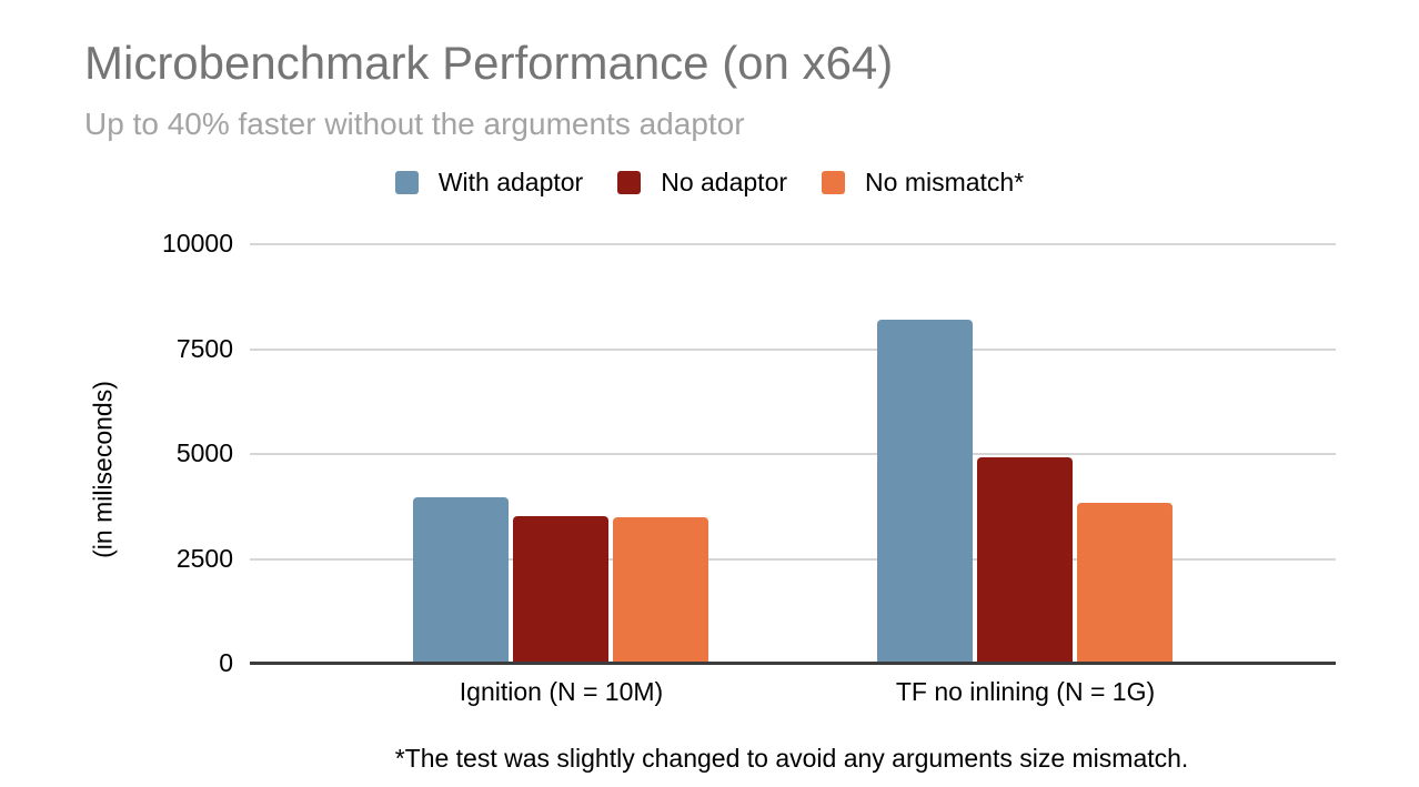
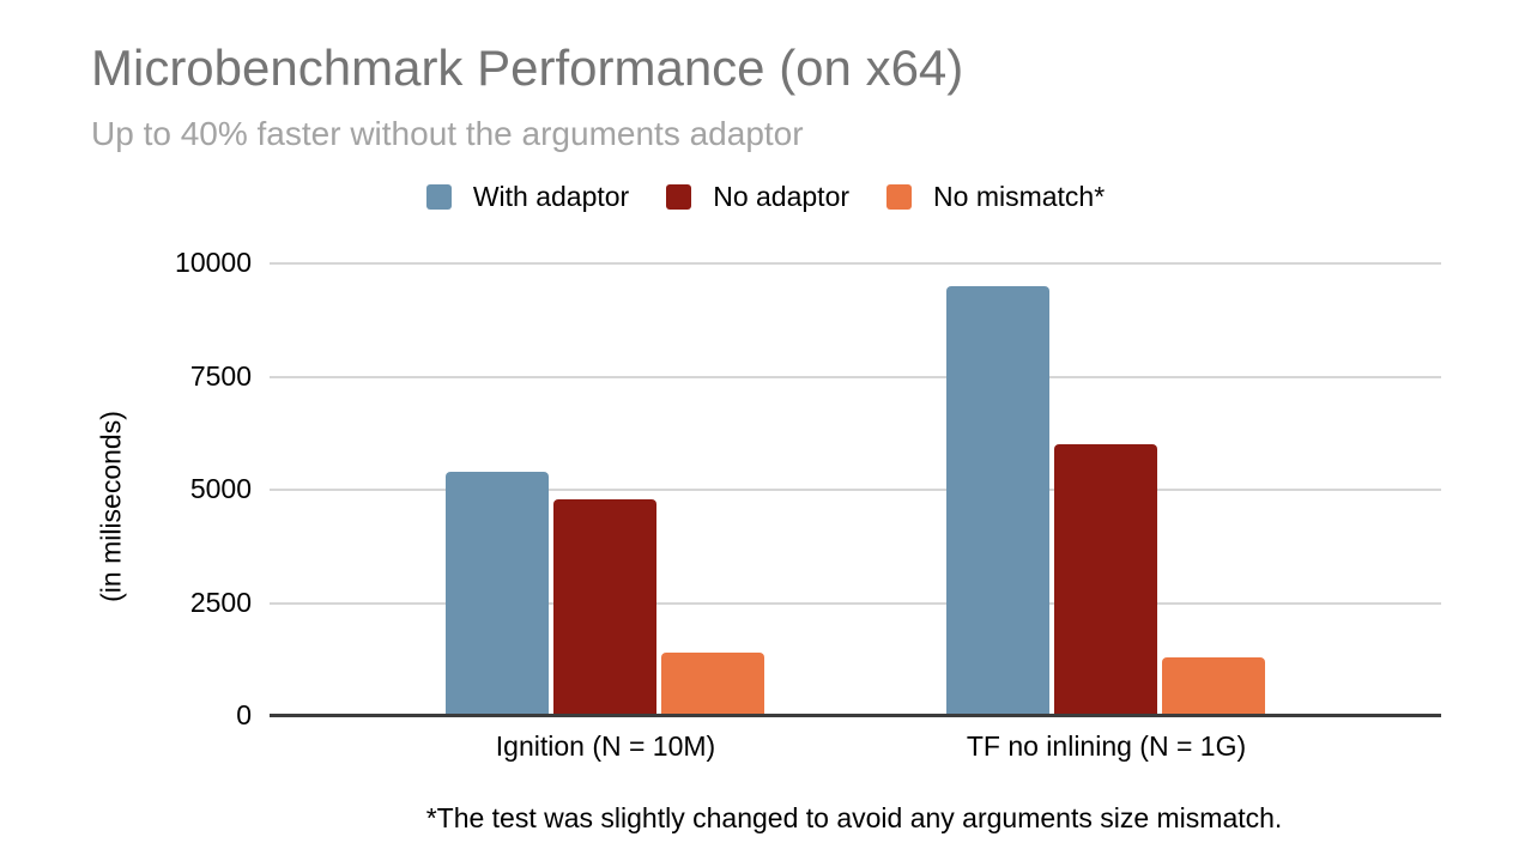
With adaptor/Ignition (N = 10M): 4000 -> 5400
No adaptor/Ignition (N = 10M): 3500 -> 4800
No mismatch*/Ignition (N = 10M): 3500 -> 1400
With adaptor/TF no inlining (N = 1G): 8200 -> 9500
No adaptor/TF no inlining (N = 1G): 4900 -> 6000
No mismatch*/TF no inlining (N = 1G): 3800 -> 1300
